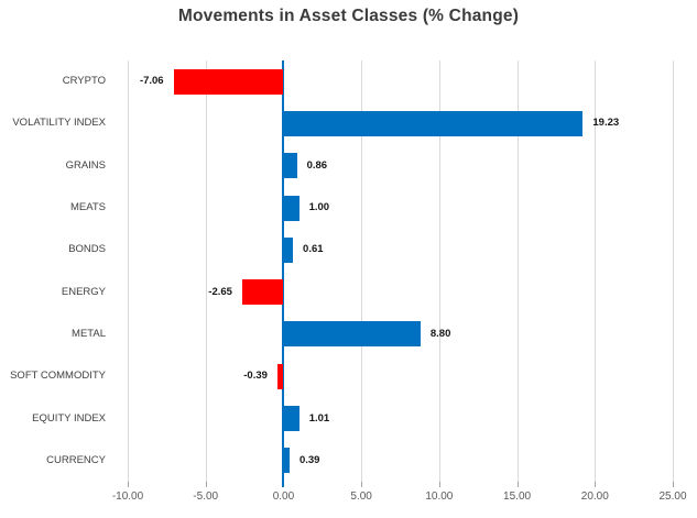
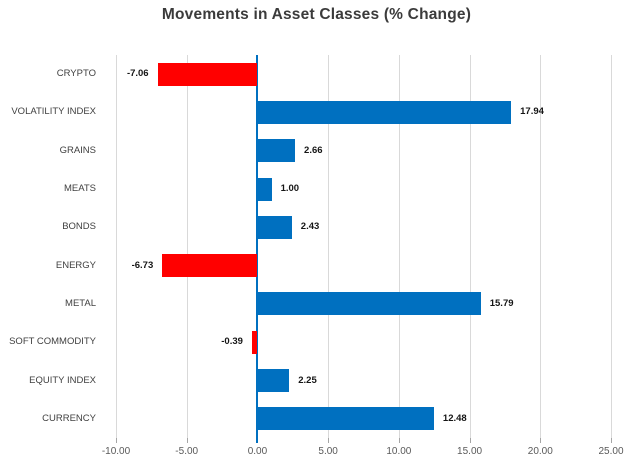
VOLATILITY INDEX: 19.23 -> 17.94
GRAINS: 0.86 -> 2.66
BONDS: 0.61 -> 2.43
ENERGY: -2.65 -> -6.73
METAL: 8.80 -> 15.79
EQUITY INDEX: 1.01 -> 2.25
CURRENCY: 0.39 -> 12.48
